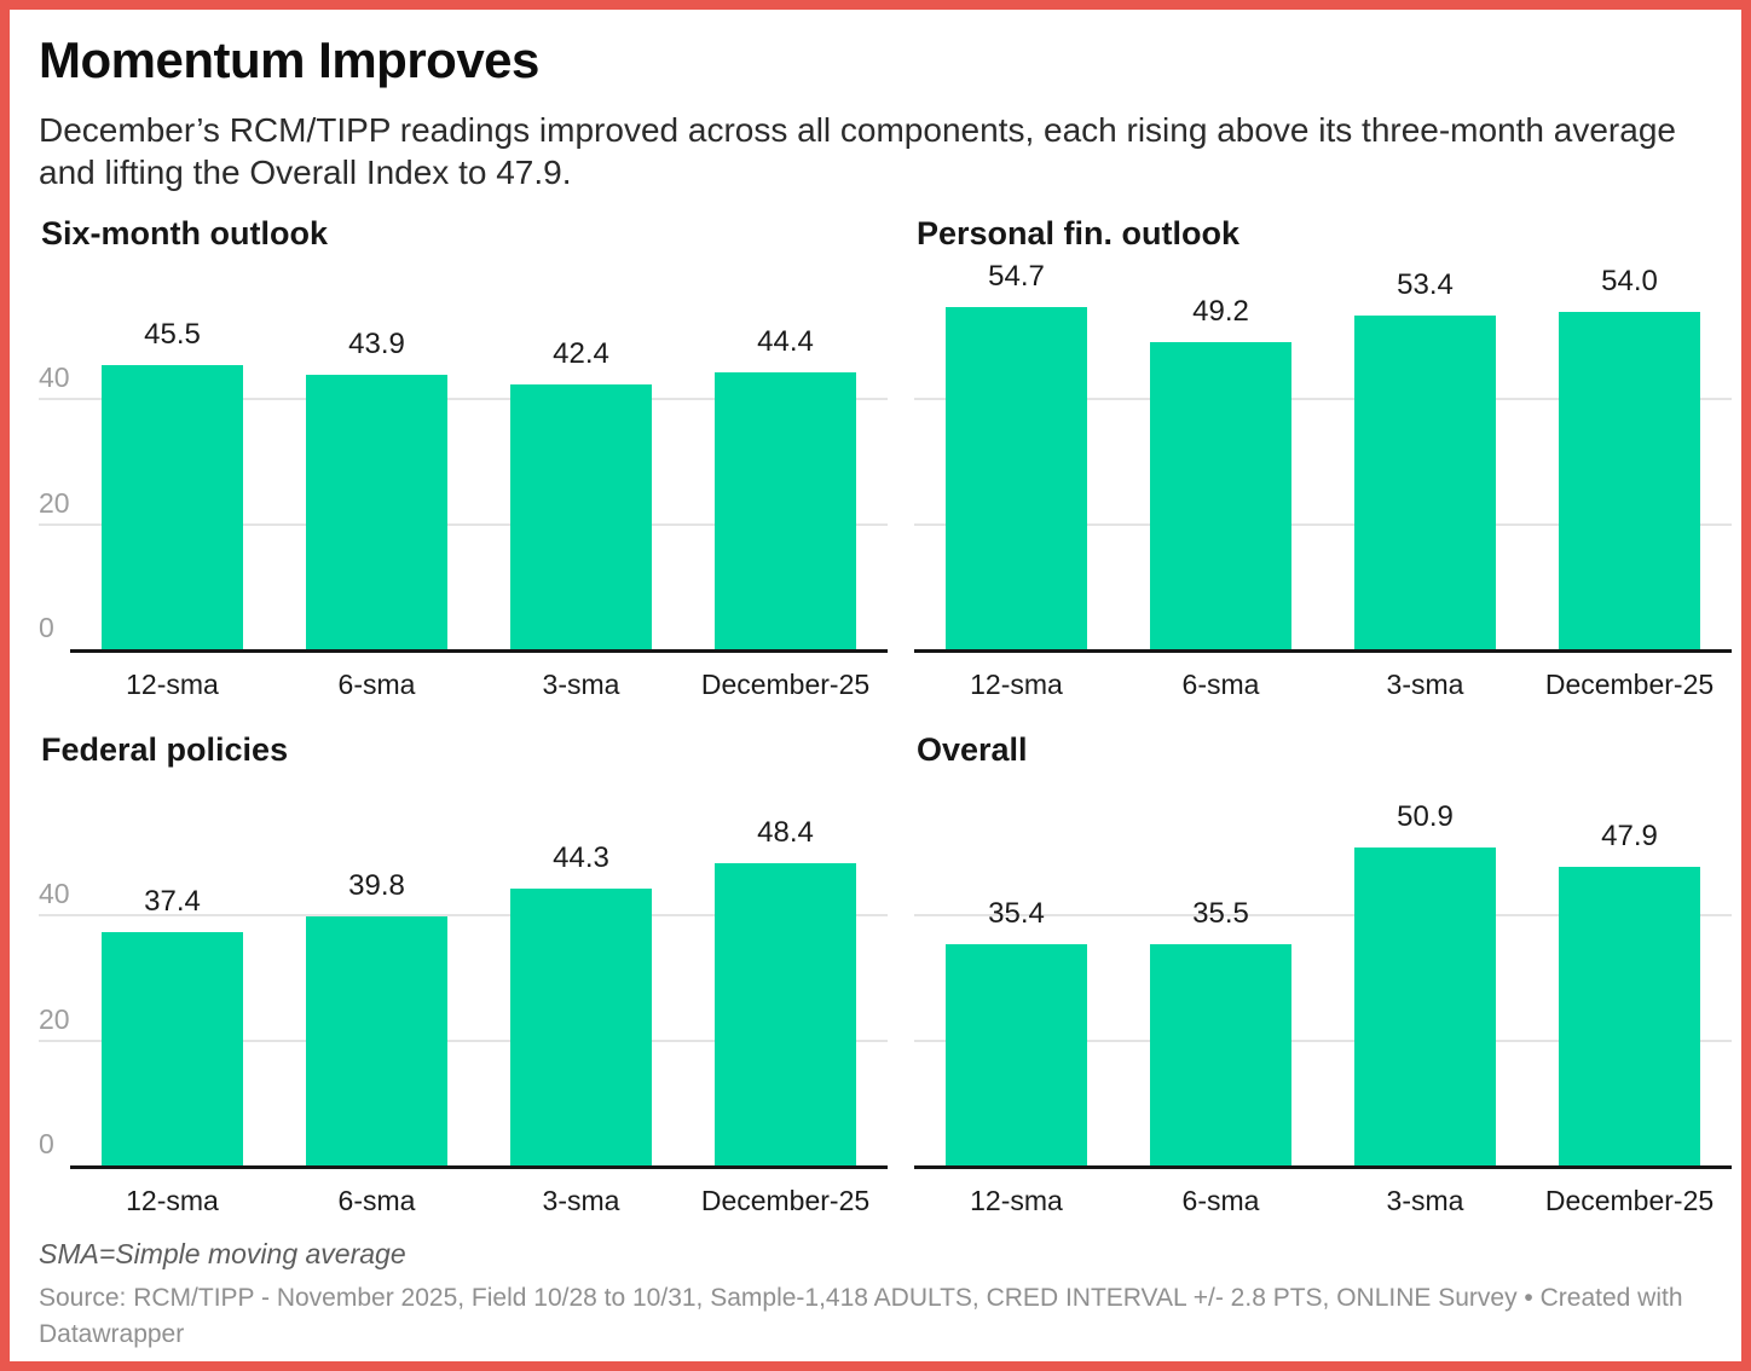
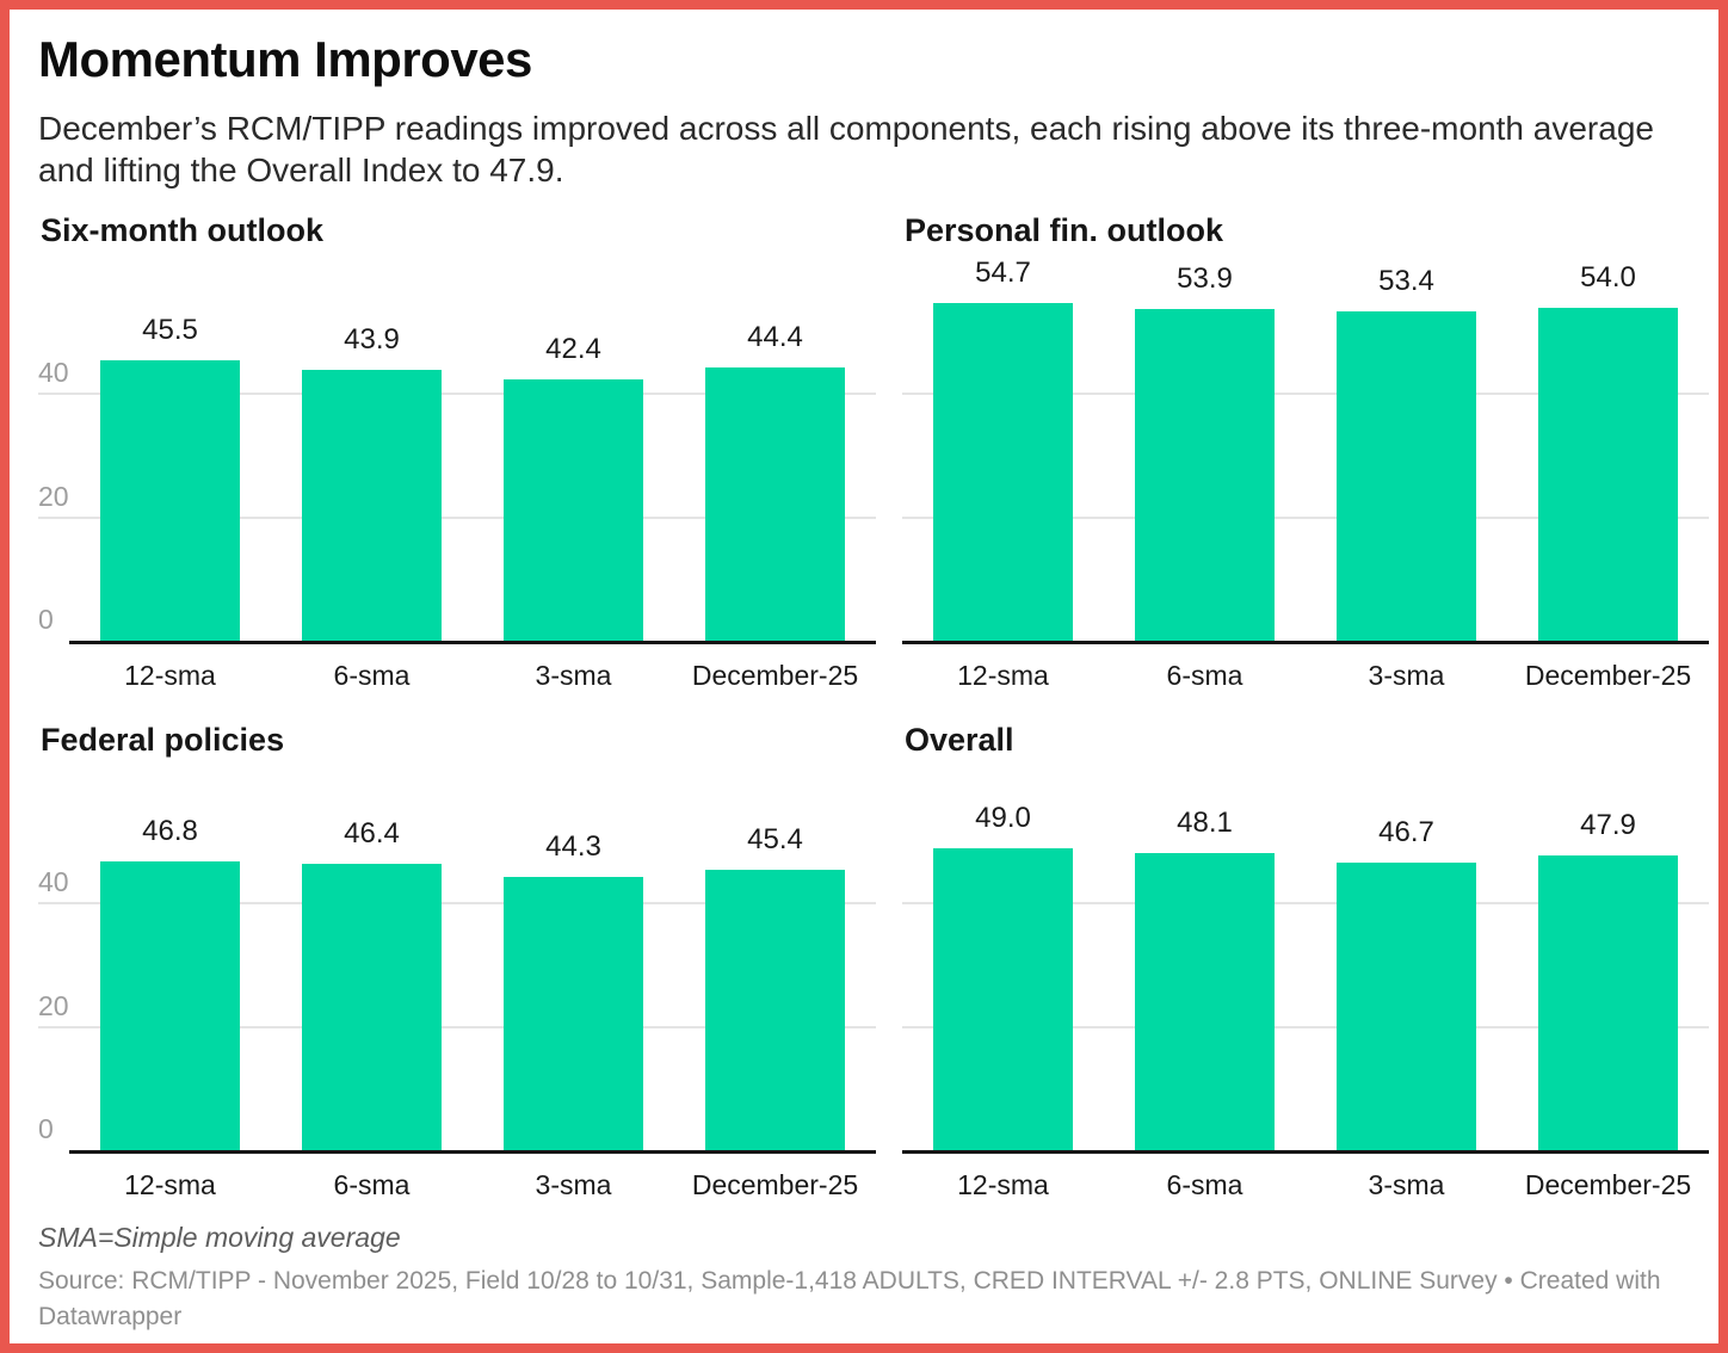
Personal fin. outlook/6-sma: 49.2 -> 53.9
Federal policies/12-sma: 37.4 -> 46.8
Federal policies/6-sma: 39.8 -> 46.4
Federal policies/December-25: 48.4 -> 45.4
Overall/12-sma: 35.4 -> 49.0
Overall/6-sma: 35.5 -> 48.1
Overall/3-sma: 50.9 -> 46.7
